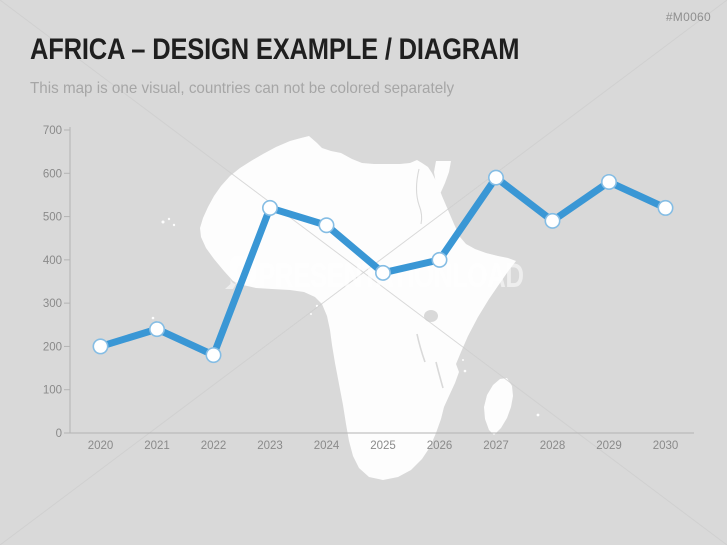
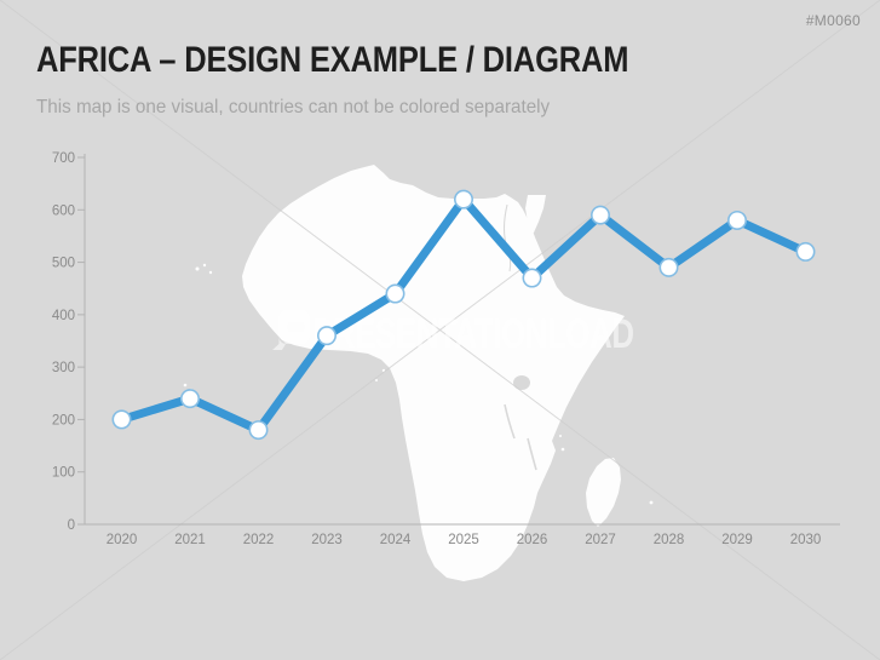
2023: 520 -> 360
2024: 480 -> 440
2025: 370 -> 620
2026: 400 -> 470
